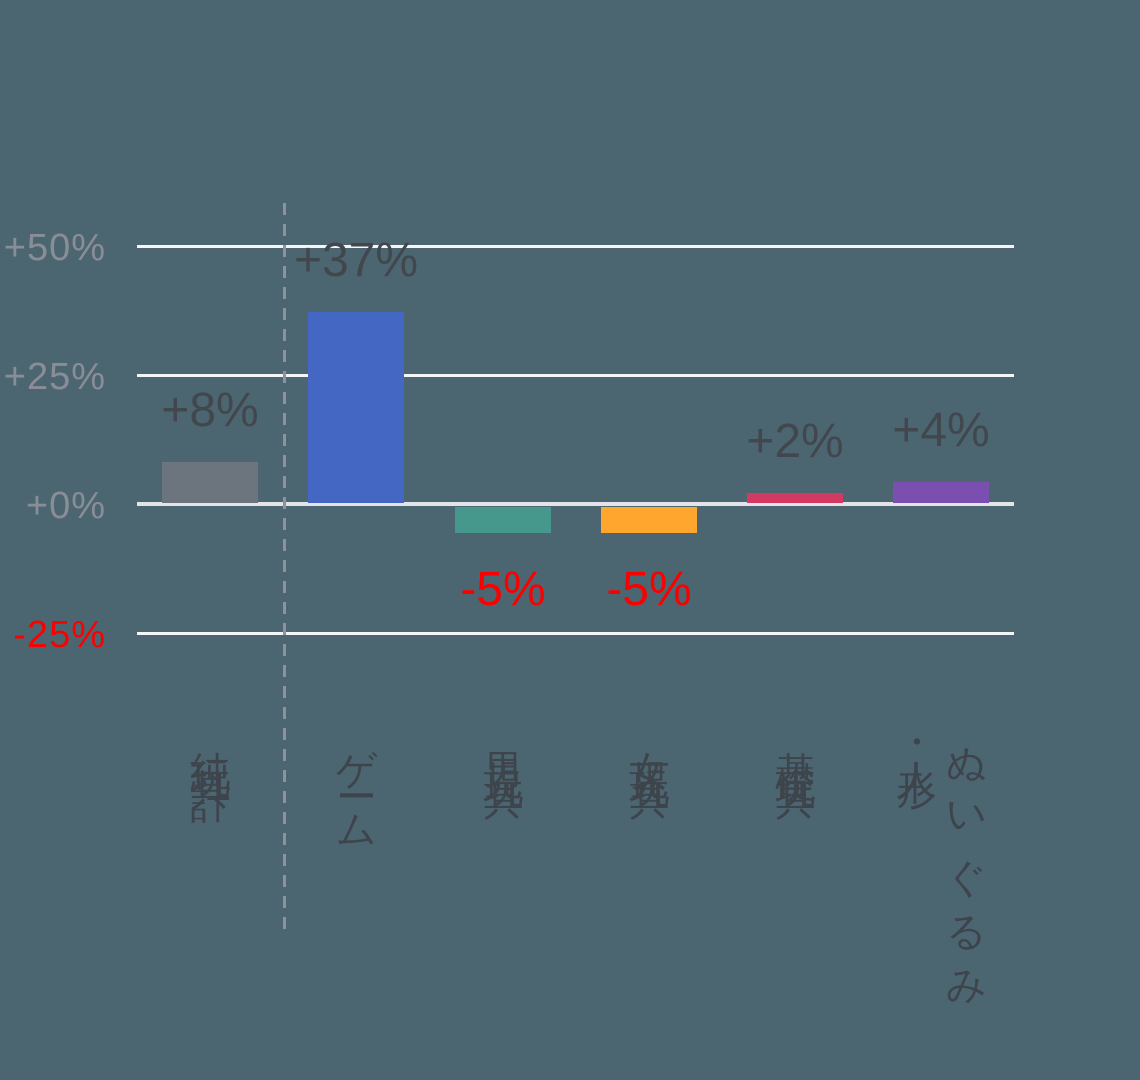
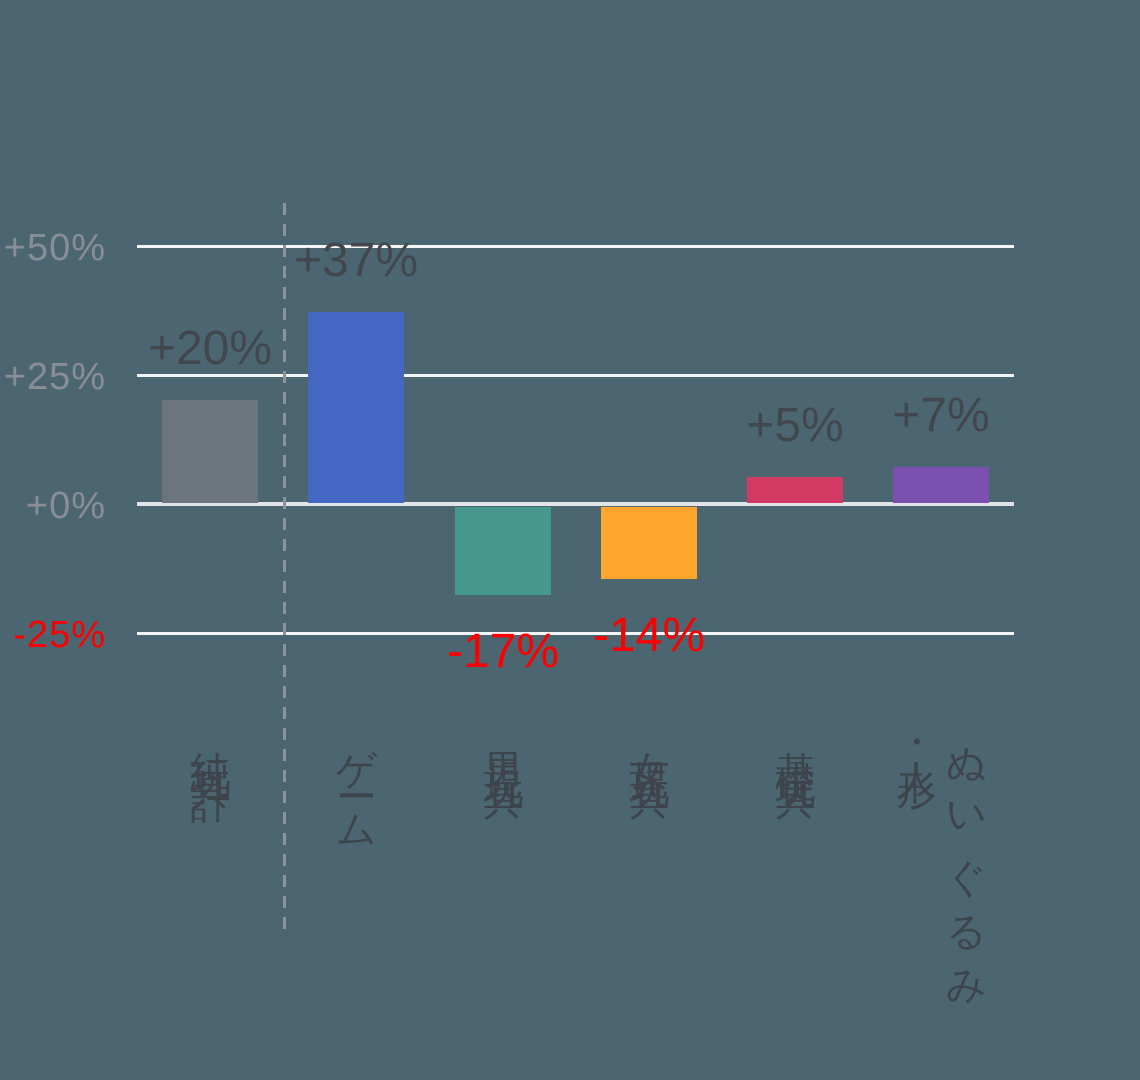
純玩具計: +8% -> +20%
男児玩具: -5% -> -17%
女児玩具: -5% -> -14%
基礎玩具: +2% -> +5%
ぬいぐるみ・人形: +4% -> +7%
